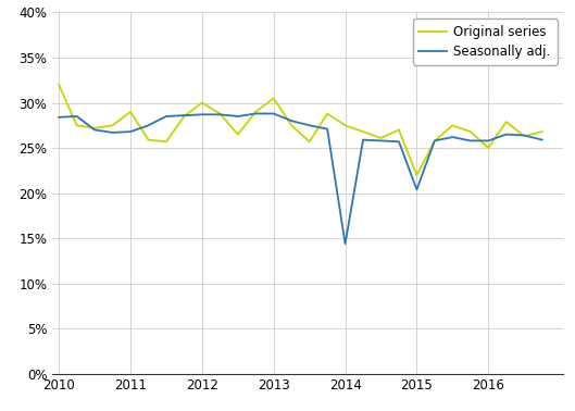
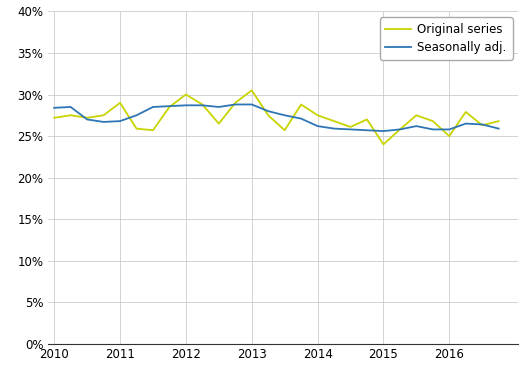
Original series/2010: 32.0% -> 27.2%
Seasonally adj./2014: 14.4% -> 26.2%
Original series/2015: 22.0% -> 24.0%
Seasonally adj./2015: 20.4% -> 25.6%
